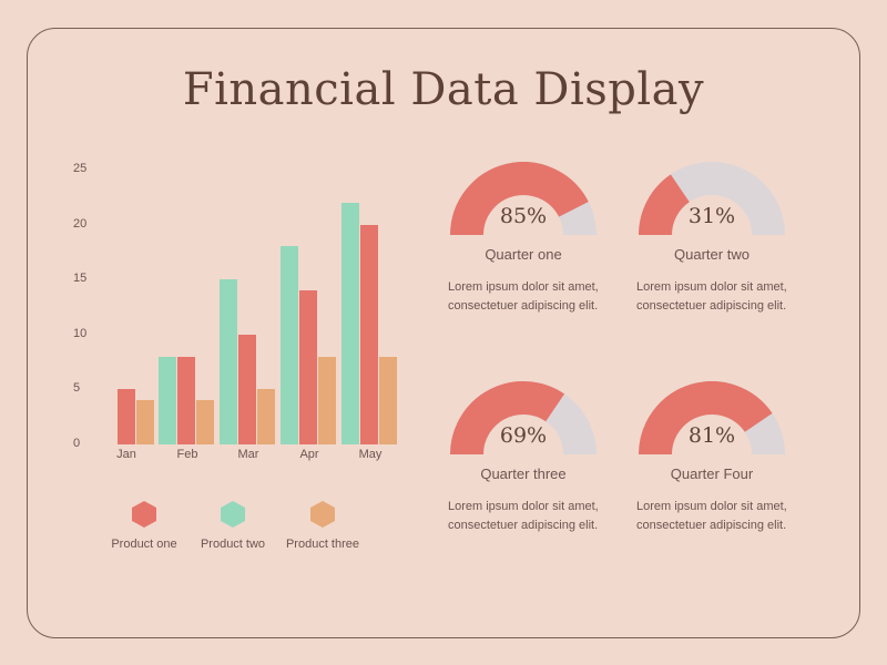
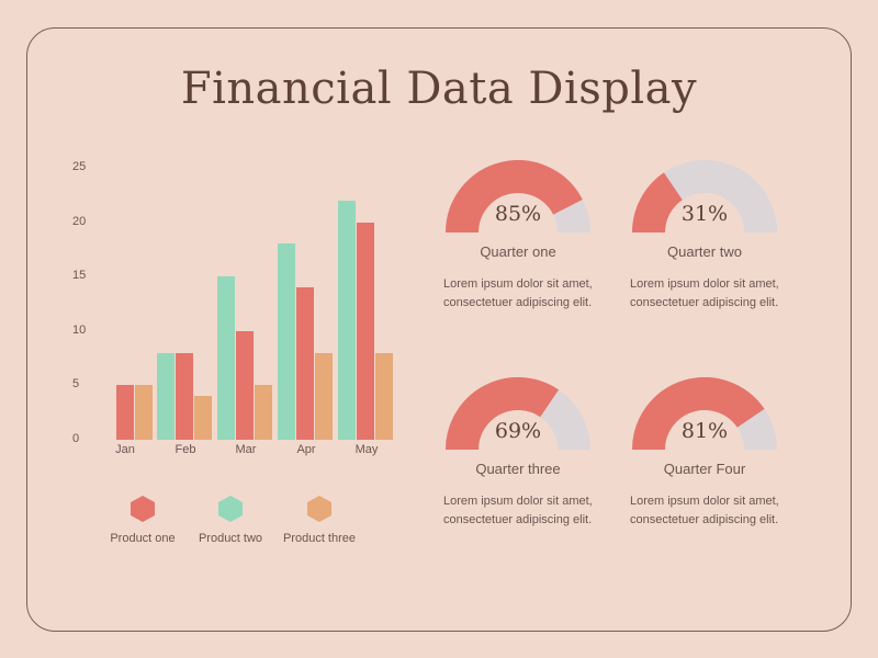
Product three/Jan: 4 -> 5
